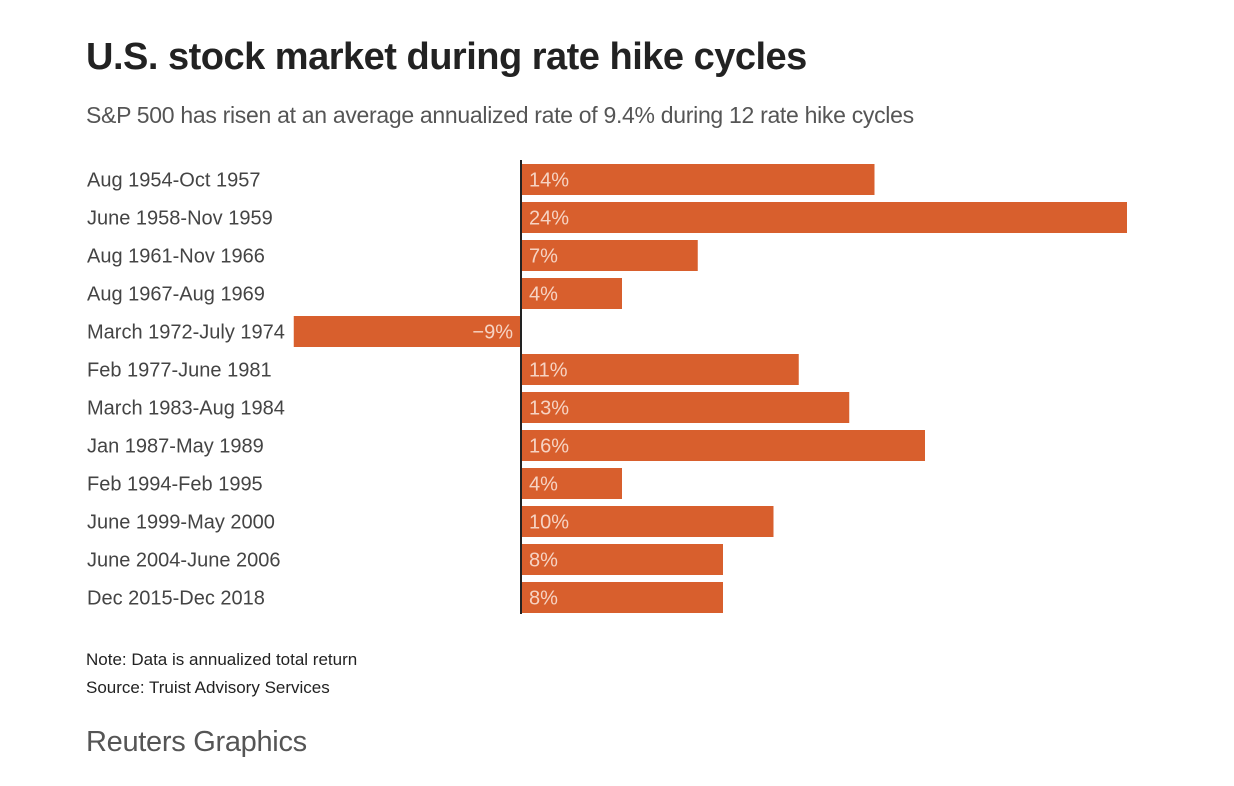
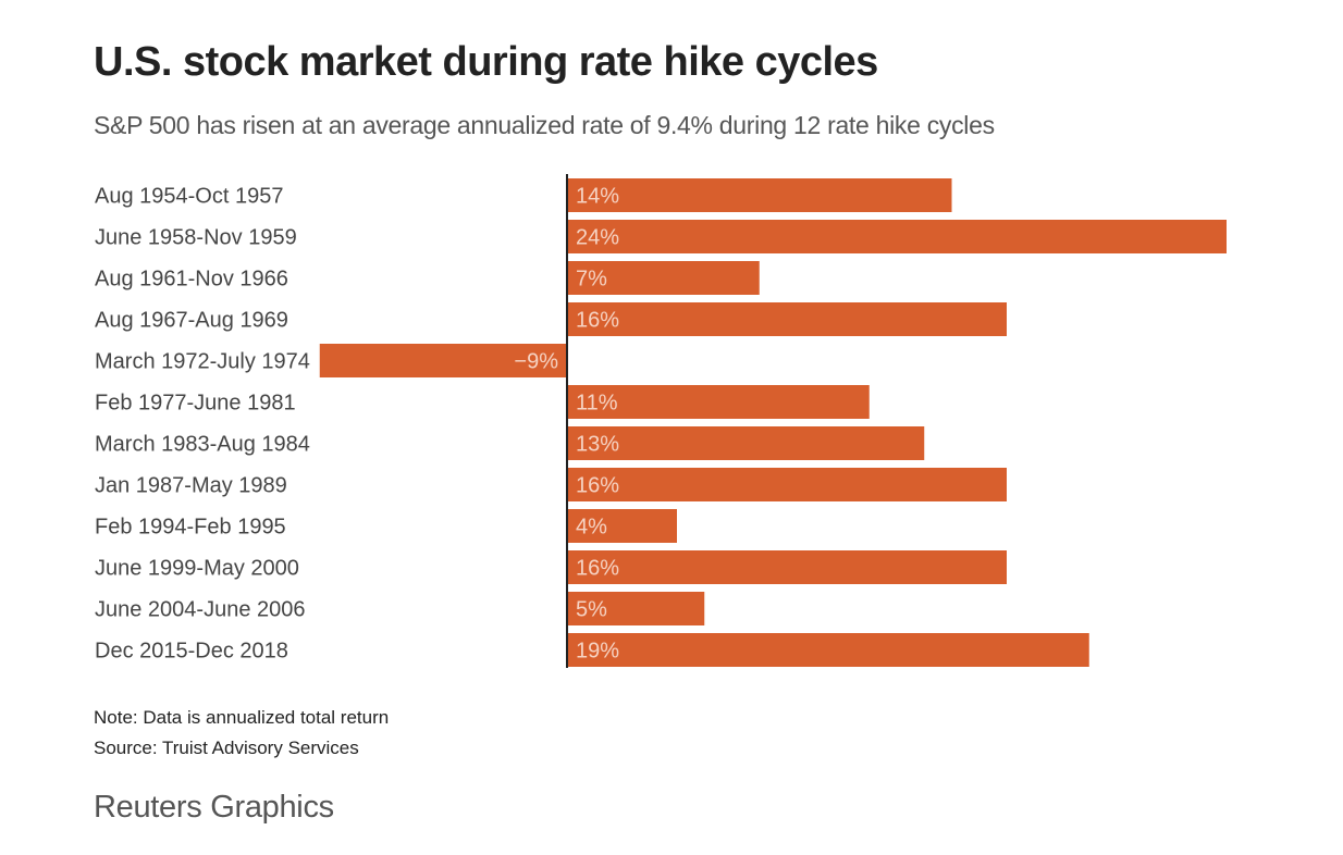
Aug 1967-Aug 1969: 4% -> 16%
June 1999-May 2000: 10% -> 16%
June 2004-June 2006: 8% -> 5%
Dec 2015-Dec 2018: 8% -> 19%
